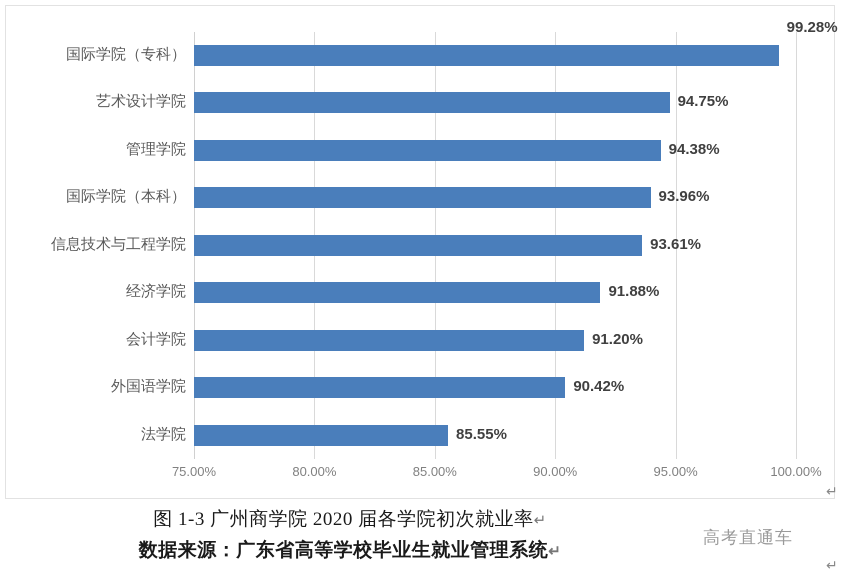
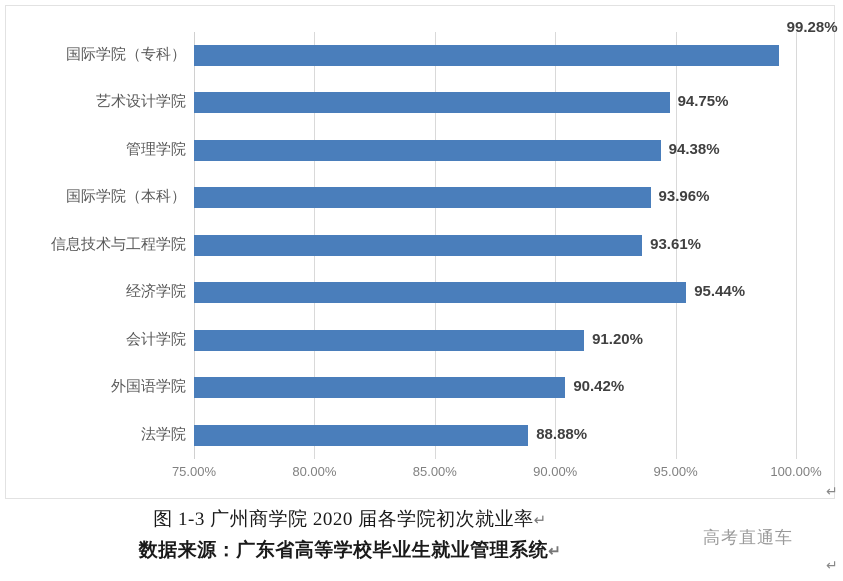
经济学院: 91.88% -> 95.44%
法学院: 85.55% -> 88.88%
